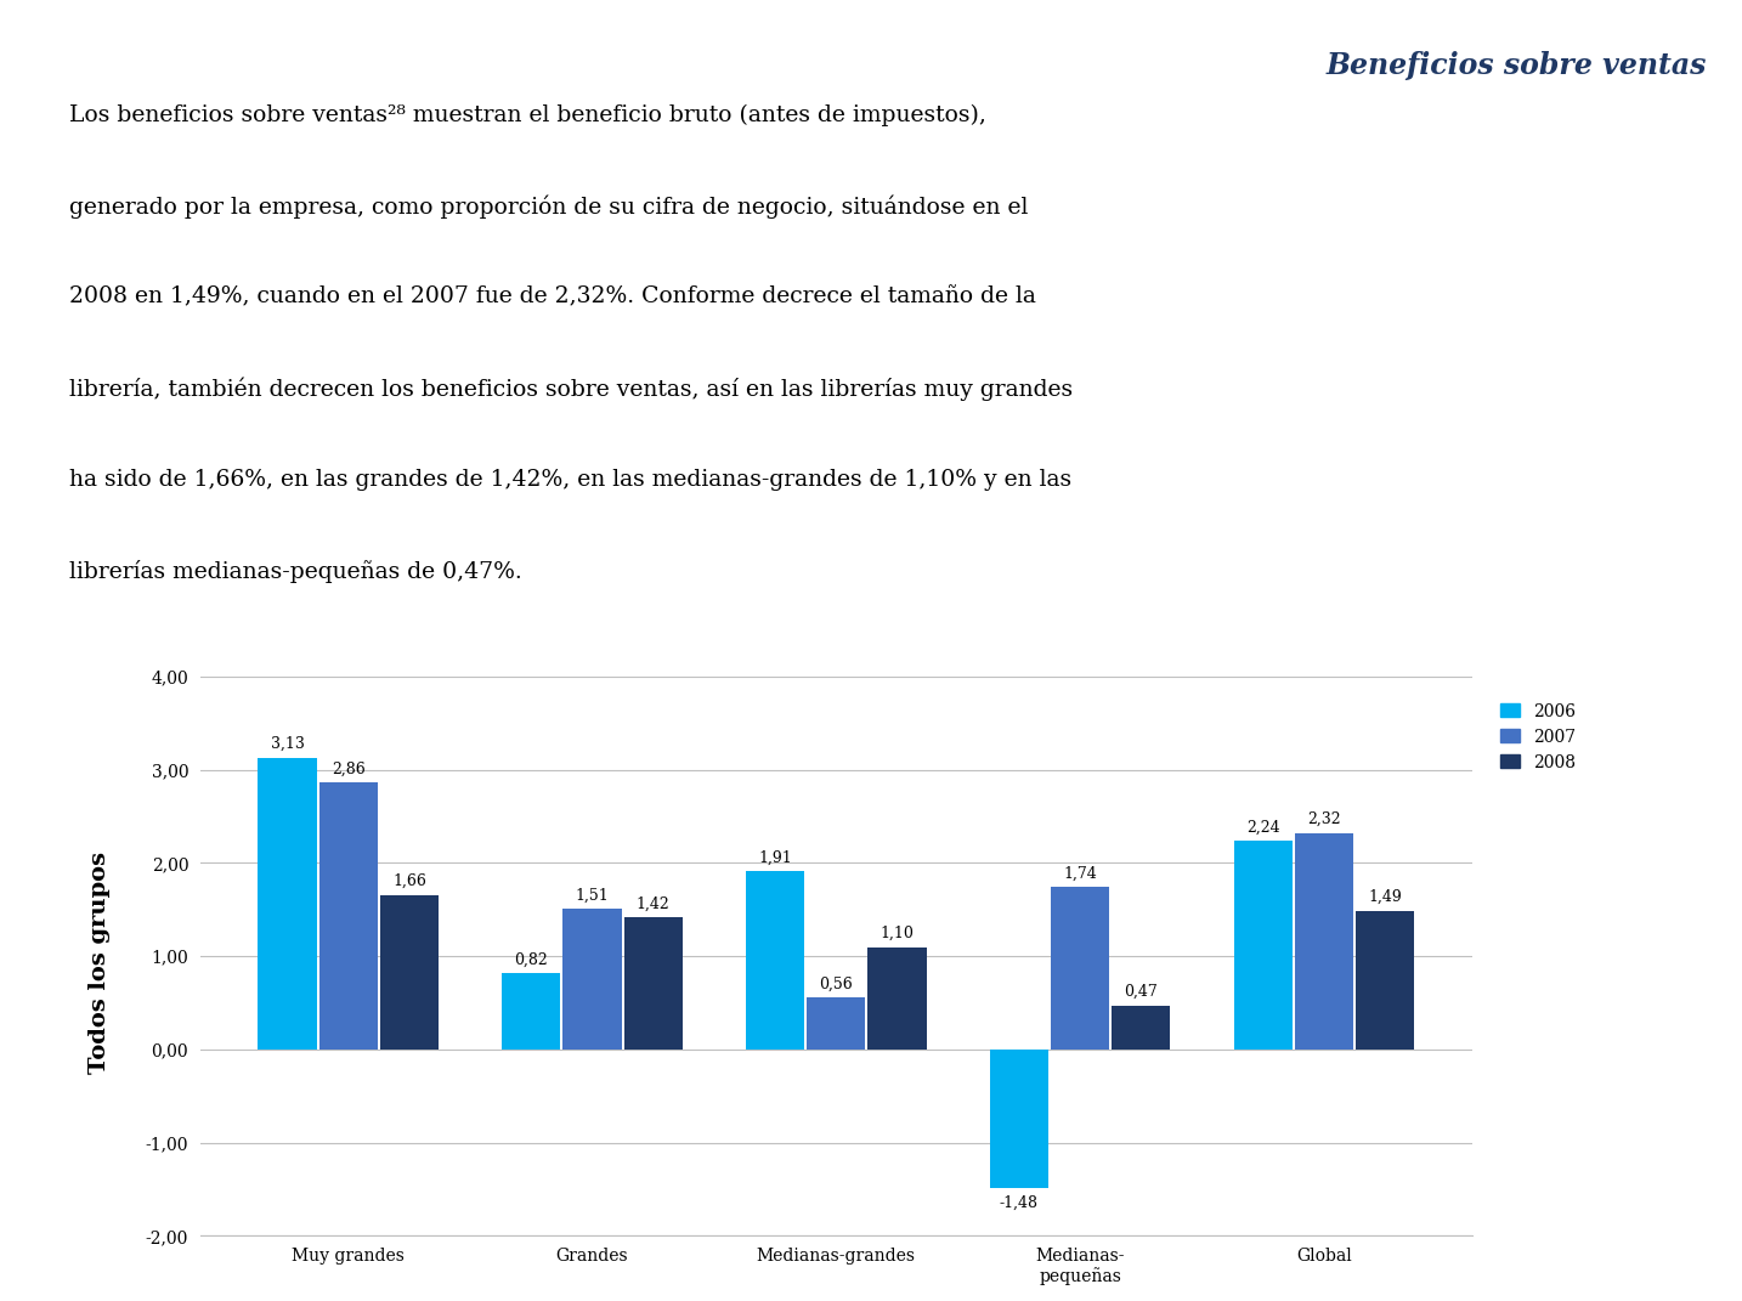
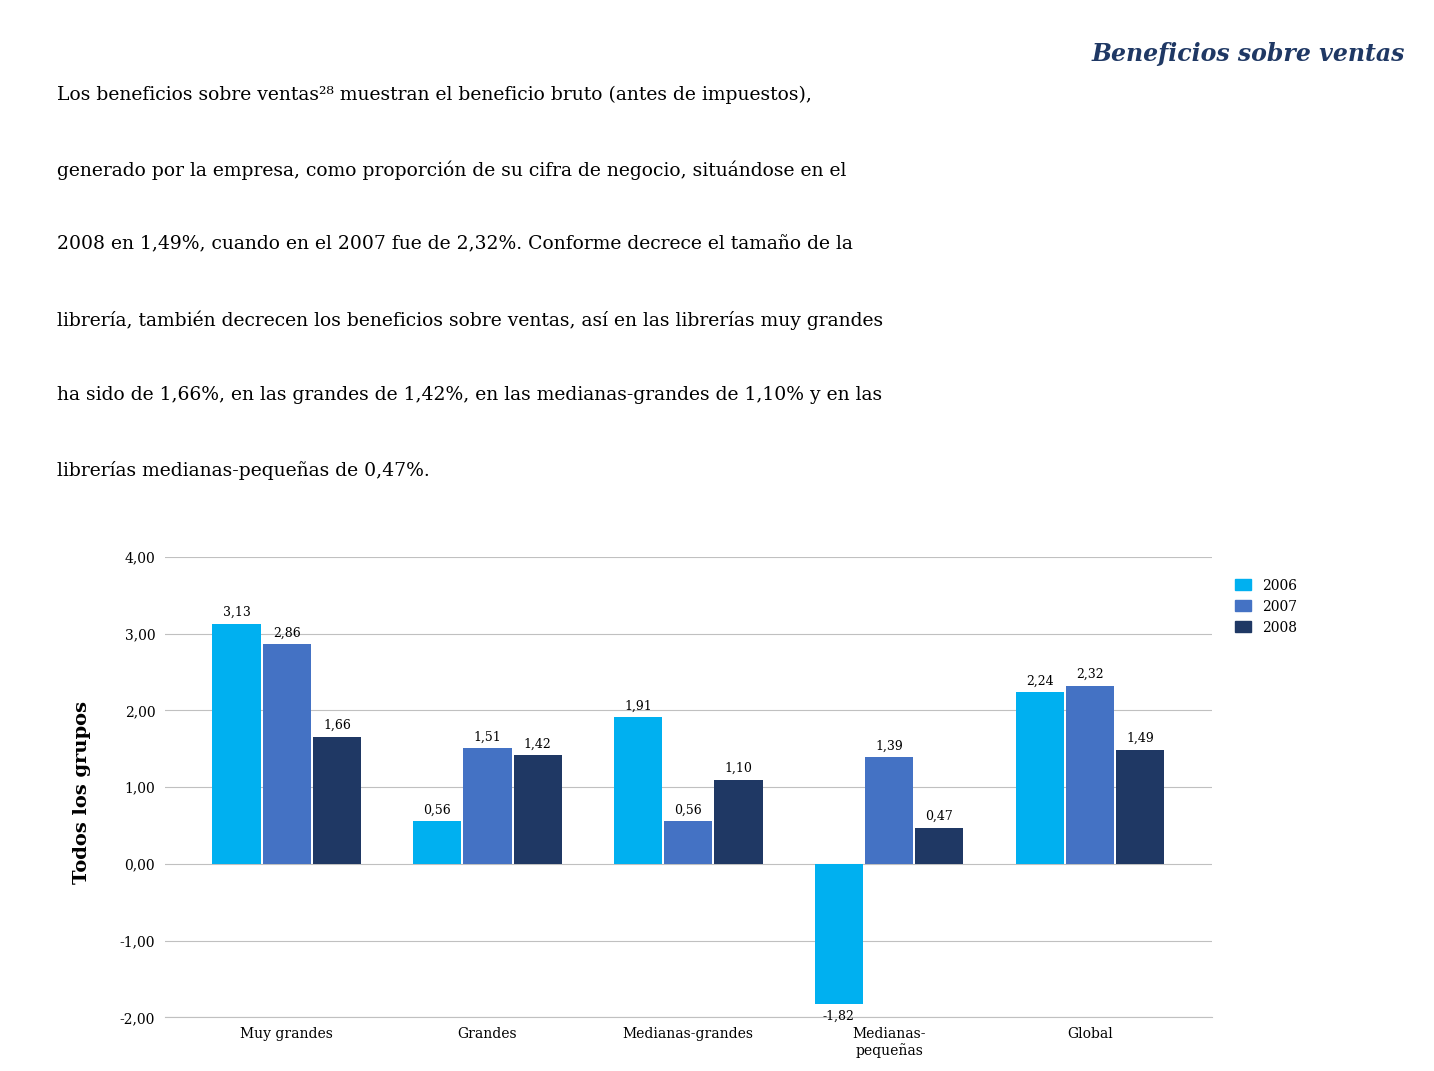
2006/Grandes: 0,82 -> 0,56
2006/Medianas- pequeñas: -1,48 -> -1,82
2007/Medianas- pequeñas: 1,74 -> 1,39
